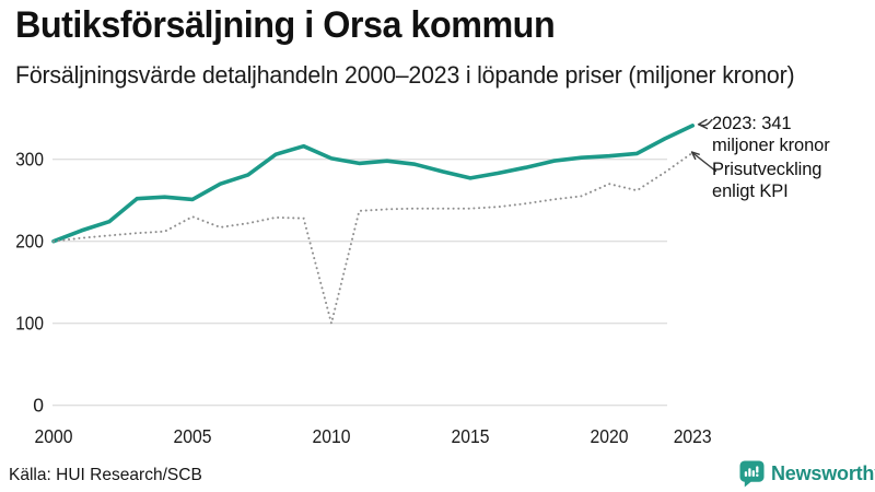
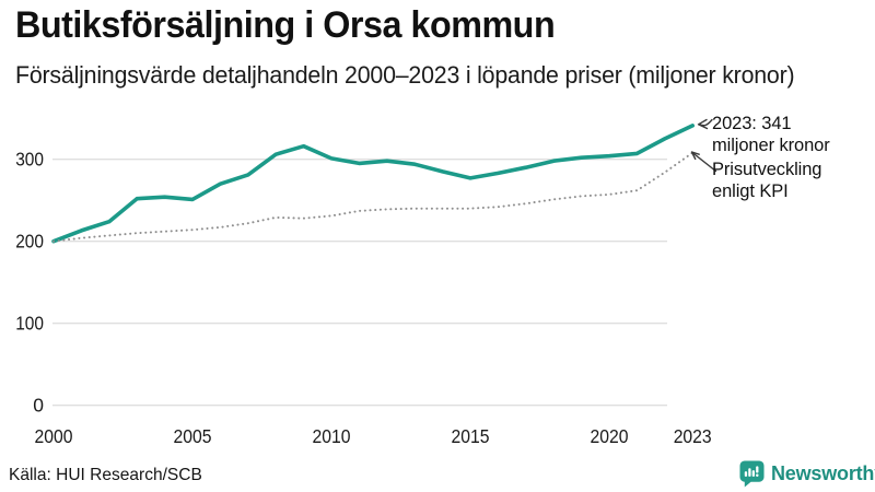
Prisutveckling enligt KPI/2005: 230 -> 210
Prisutveckling enligt KPI/2010: 100 -> 230
Prisutveckling enligt KPI/2020: 270 -> 260
